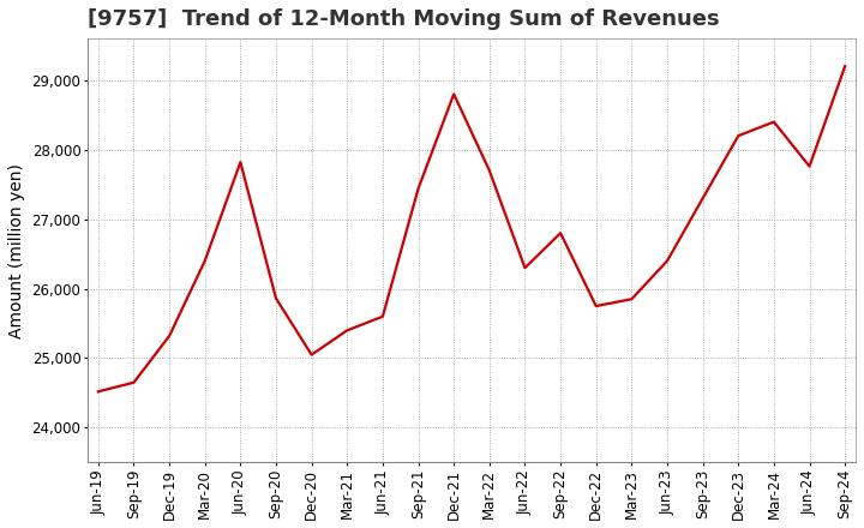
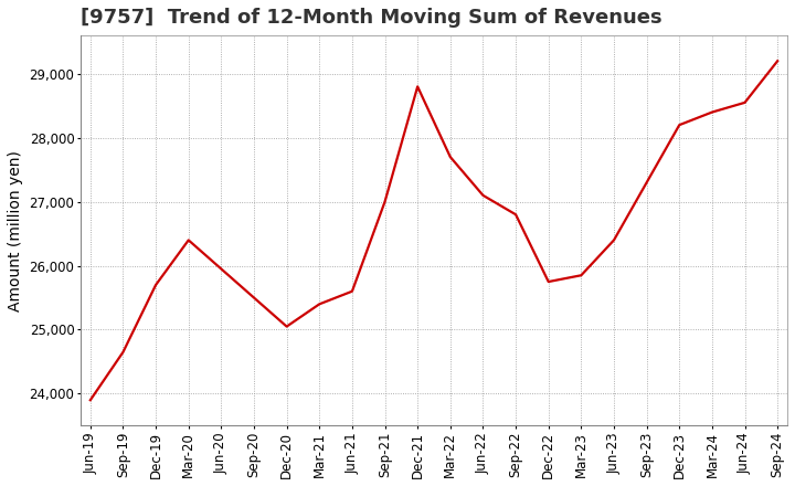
Jun-19: 24,520 -> 23,900
Dec-19: 25,320 -> 25,700
Jun-20: 27,820 -> 25,950
Sep-20: 25,860 -> 25,500
Sep-21: 27,440 -> 27,000
Jun-22: 26,300 -> 27,100
Jun-24: 27,760 -> 28,550
